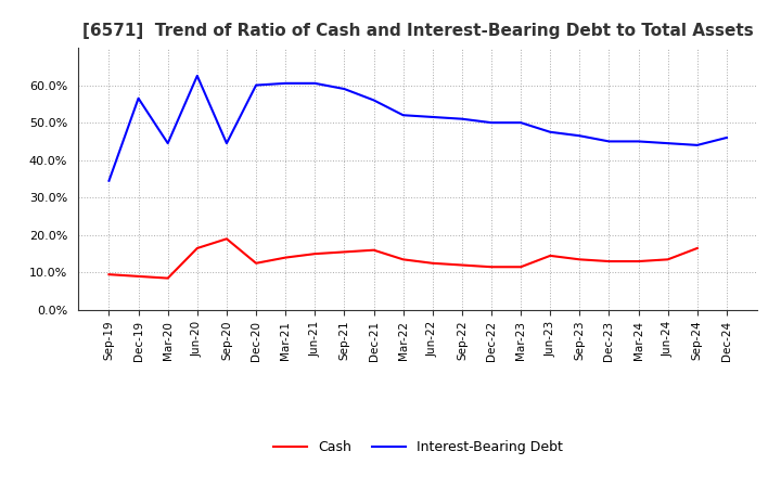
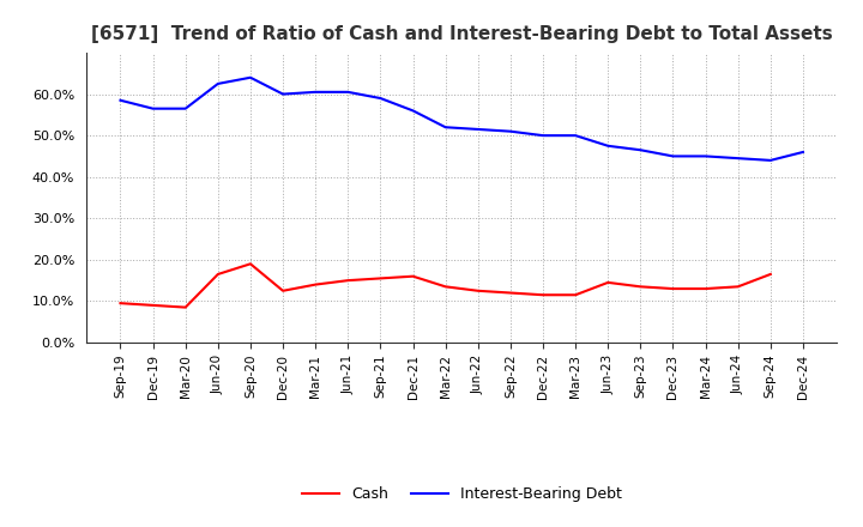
Interest-Bearing Debt/Sep-19: 34.5% -> 58.5%
Interest-Bearing Debt/Mar-20: 44.5% -> 56.5%
Interest-Bearing Debt/Sep-20: 44.5% -> 64.0%
